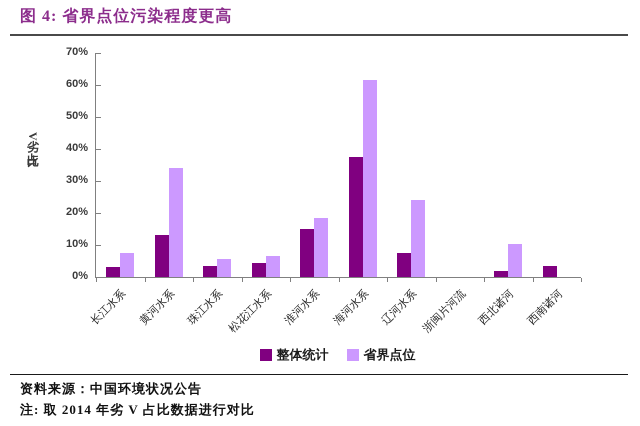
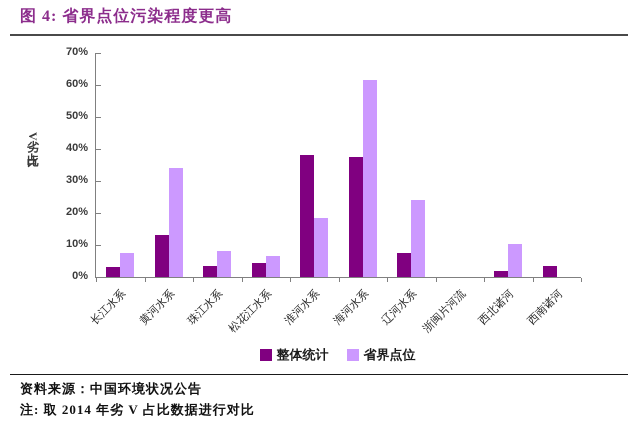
省界点位/珠江水系: 6% -> 8%
整体统计/淮河水系: 15% -> 38%
